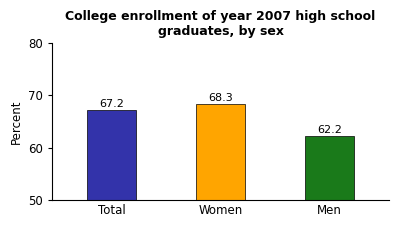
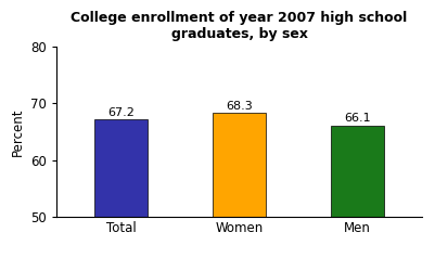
Men: 62.2 -> 66.1
